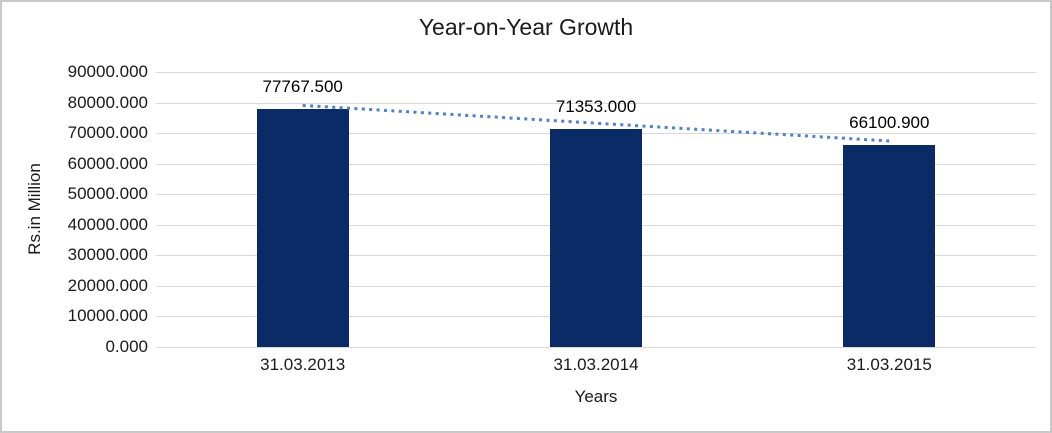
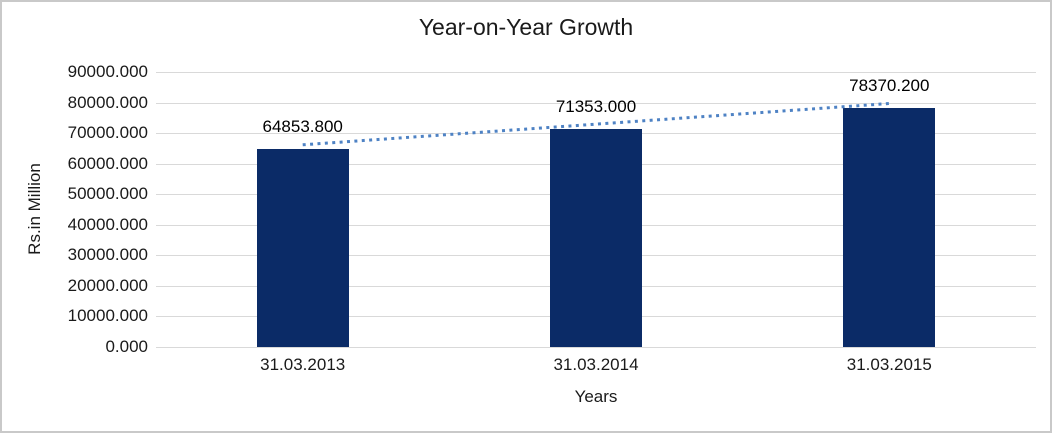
31.03.2013: 77767.500 -> 64853.800
31.03.2015: 66100.900 -> 78370.200
